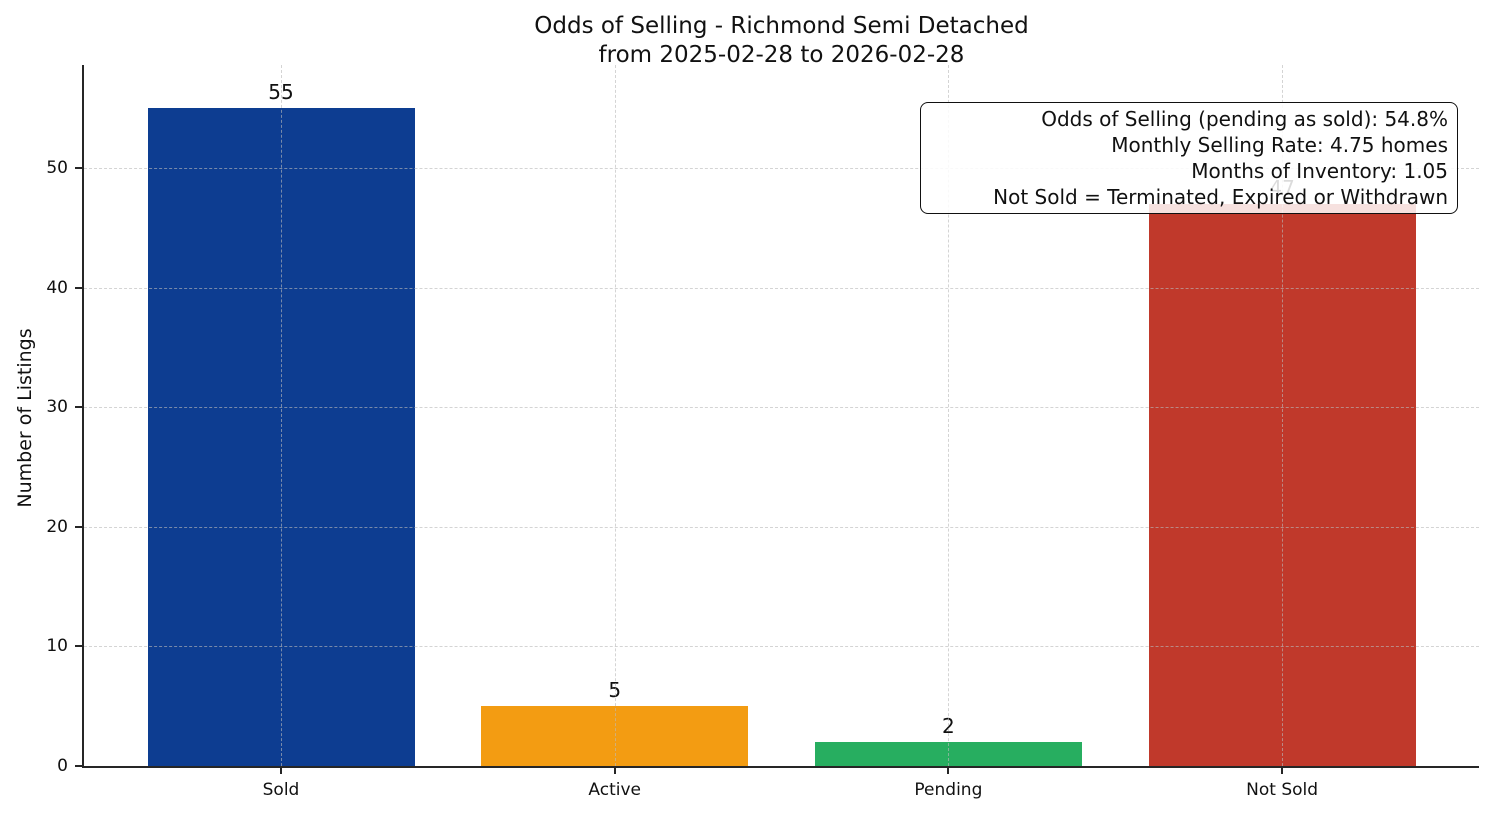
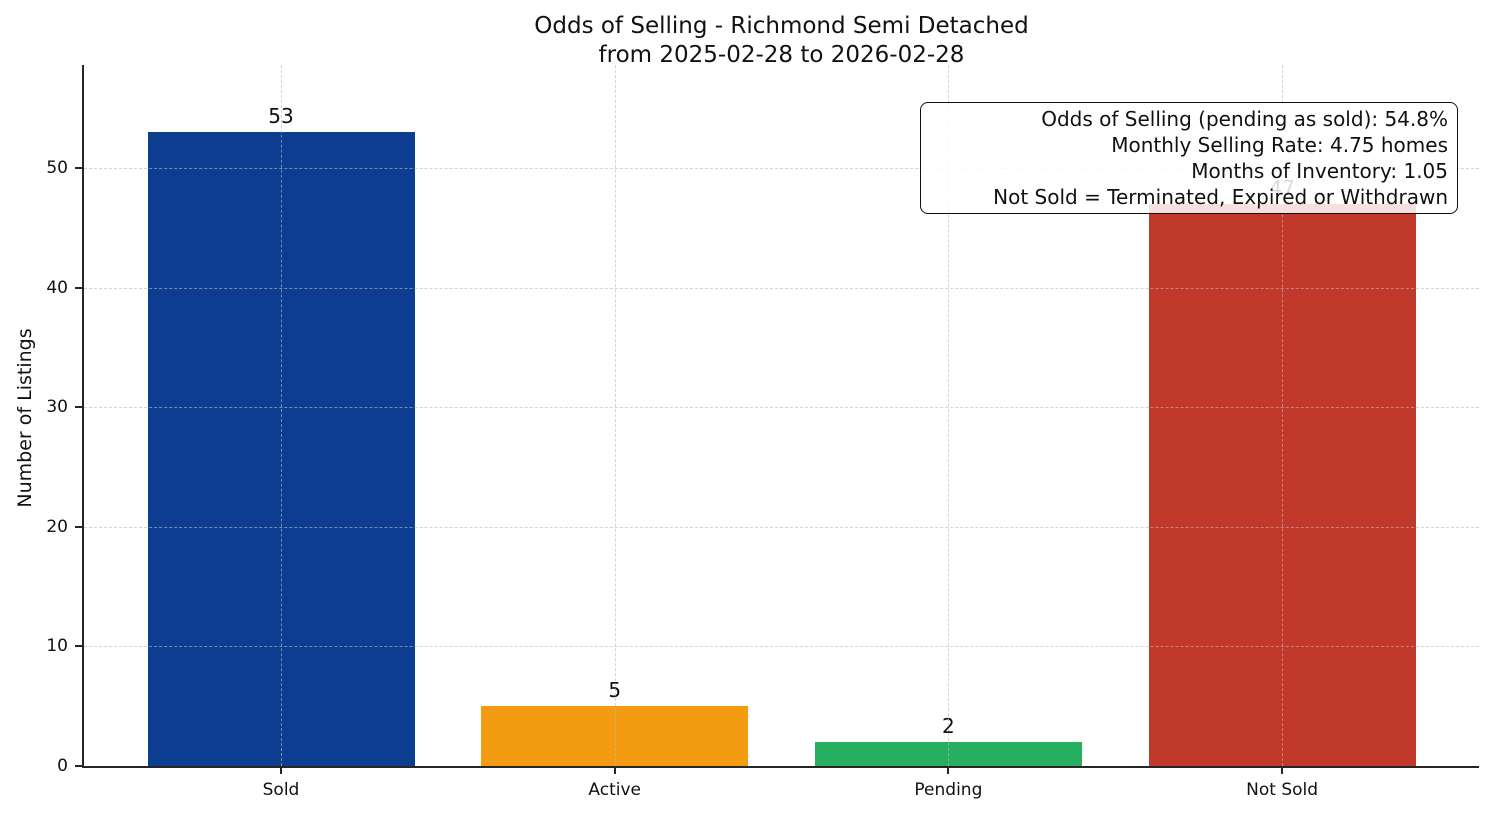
Sold: 55 -> 53
